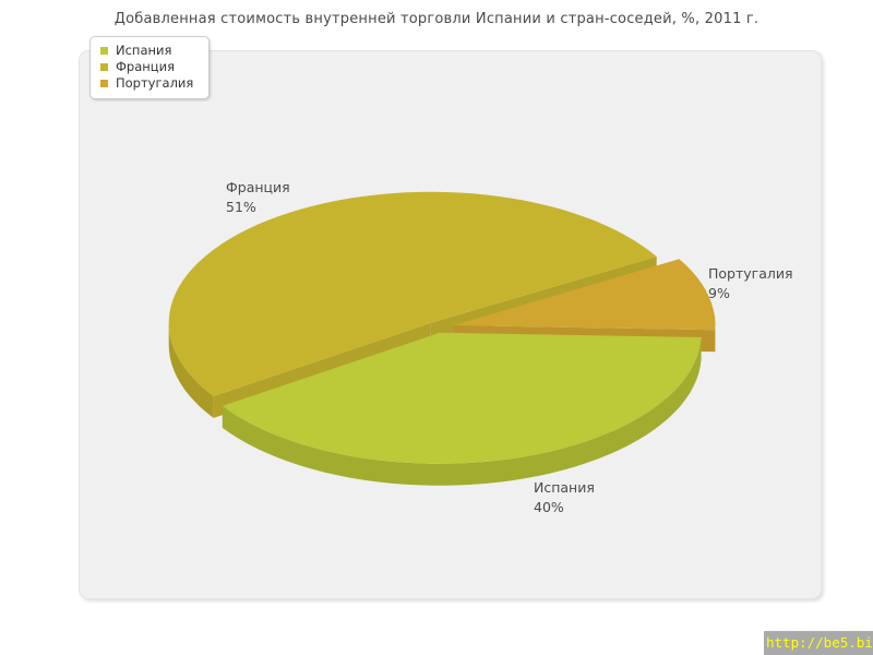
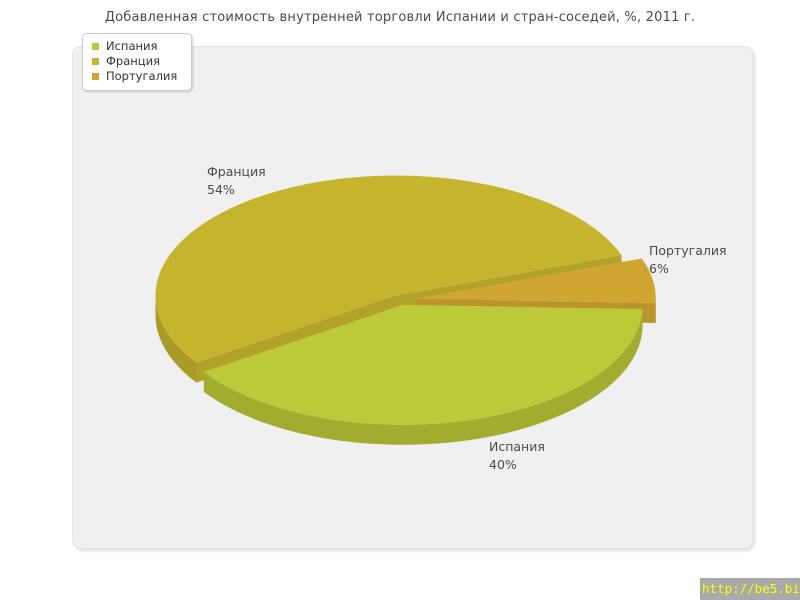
Франция: 51% -> 54%
Португалия: 9% -> 6%
